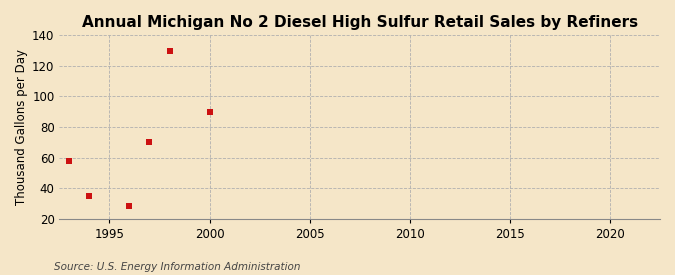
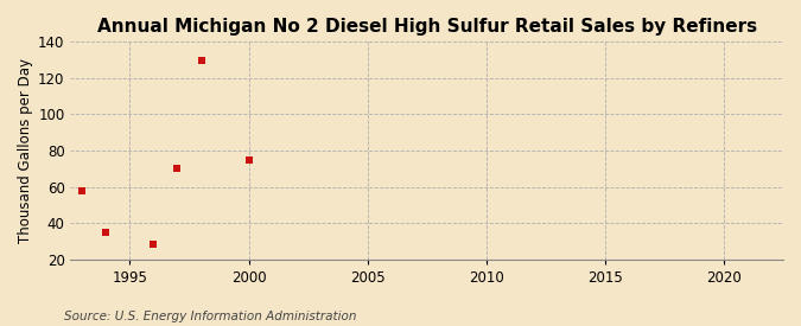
2000: 90 -> 75
